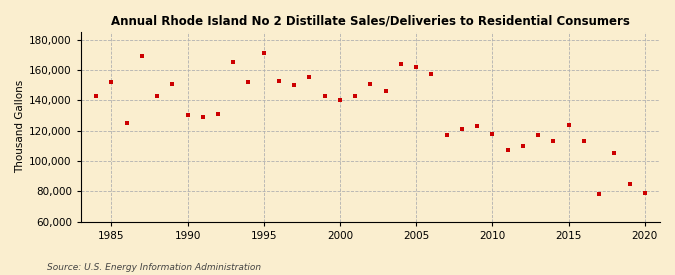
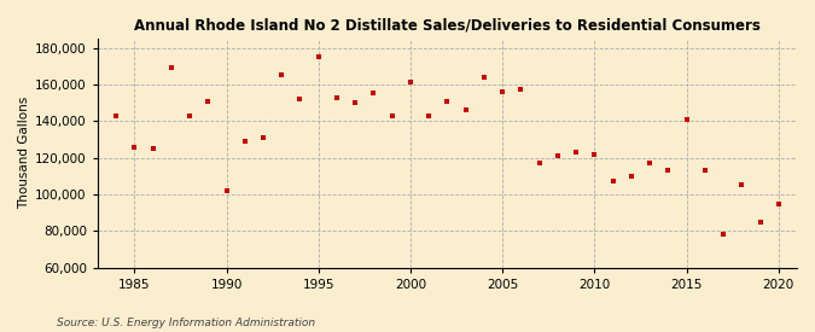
1985: 152,000 -> 126,000
1990: 130,000 -> 102,000
1995: 171,000 -> 175,000
2000: 140,000 -> 161,000
2005: 162,000 -> 156,000
2010: 118,000 -> 122,000
2015: 124,000 -> 141,000
2020: 79,000 -> 95,000
